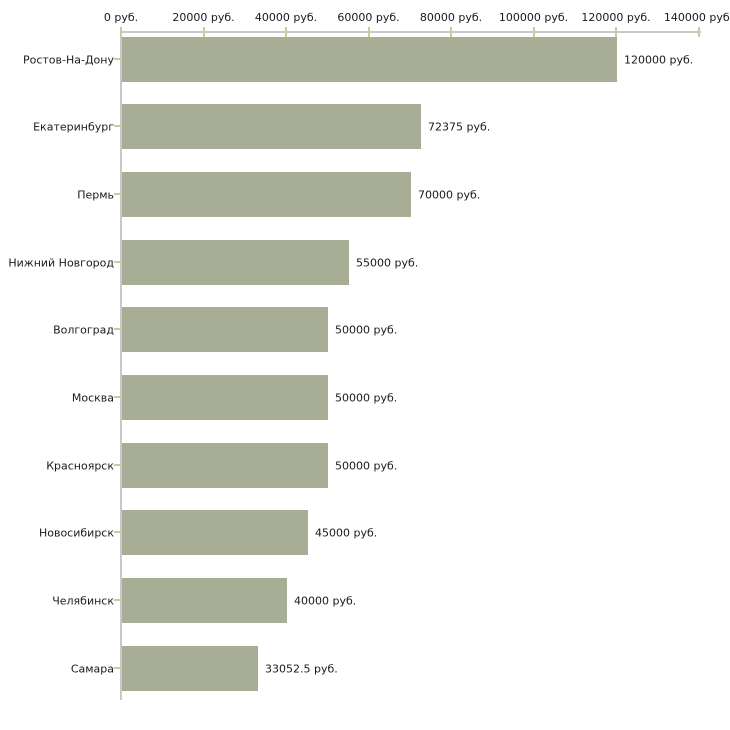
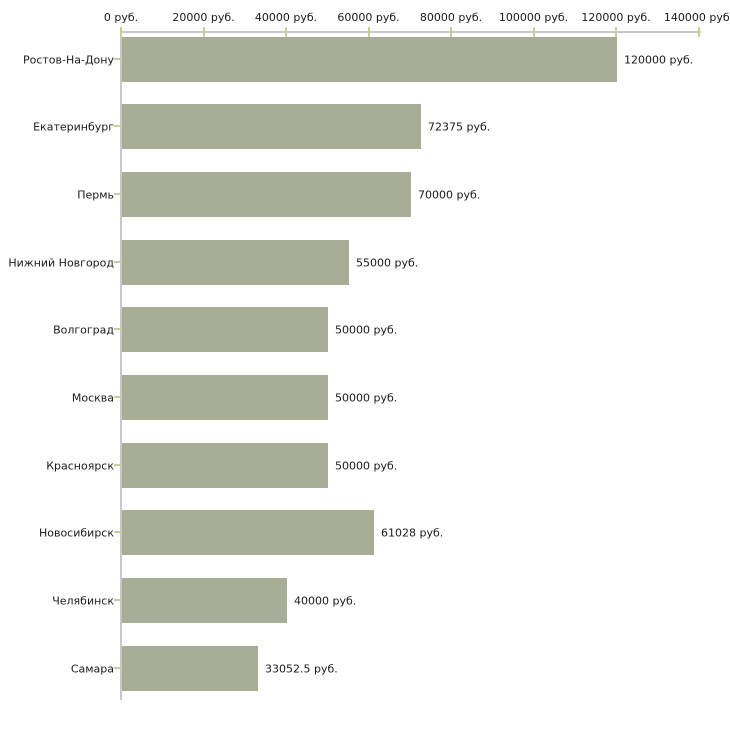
Новосибирск: 45000 -> 61028
